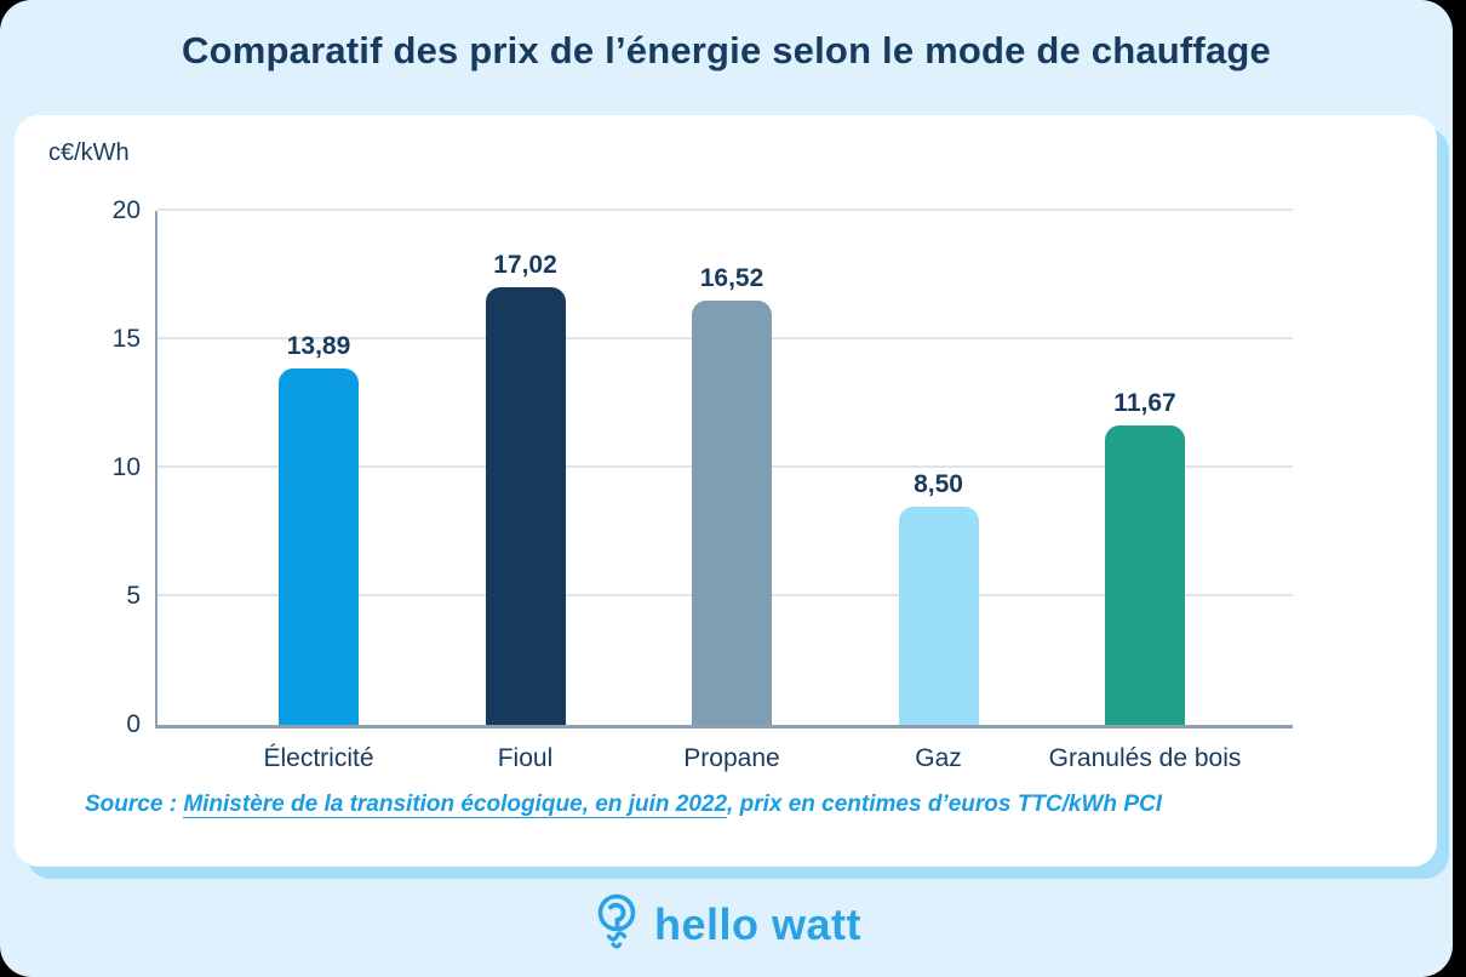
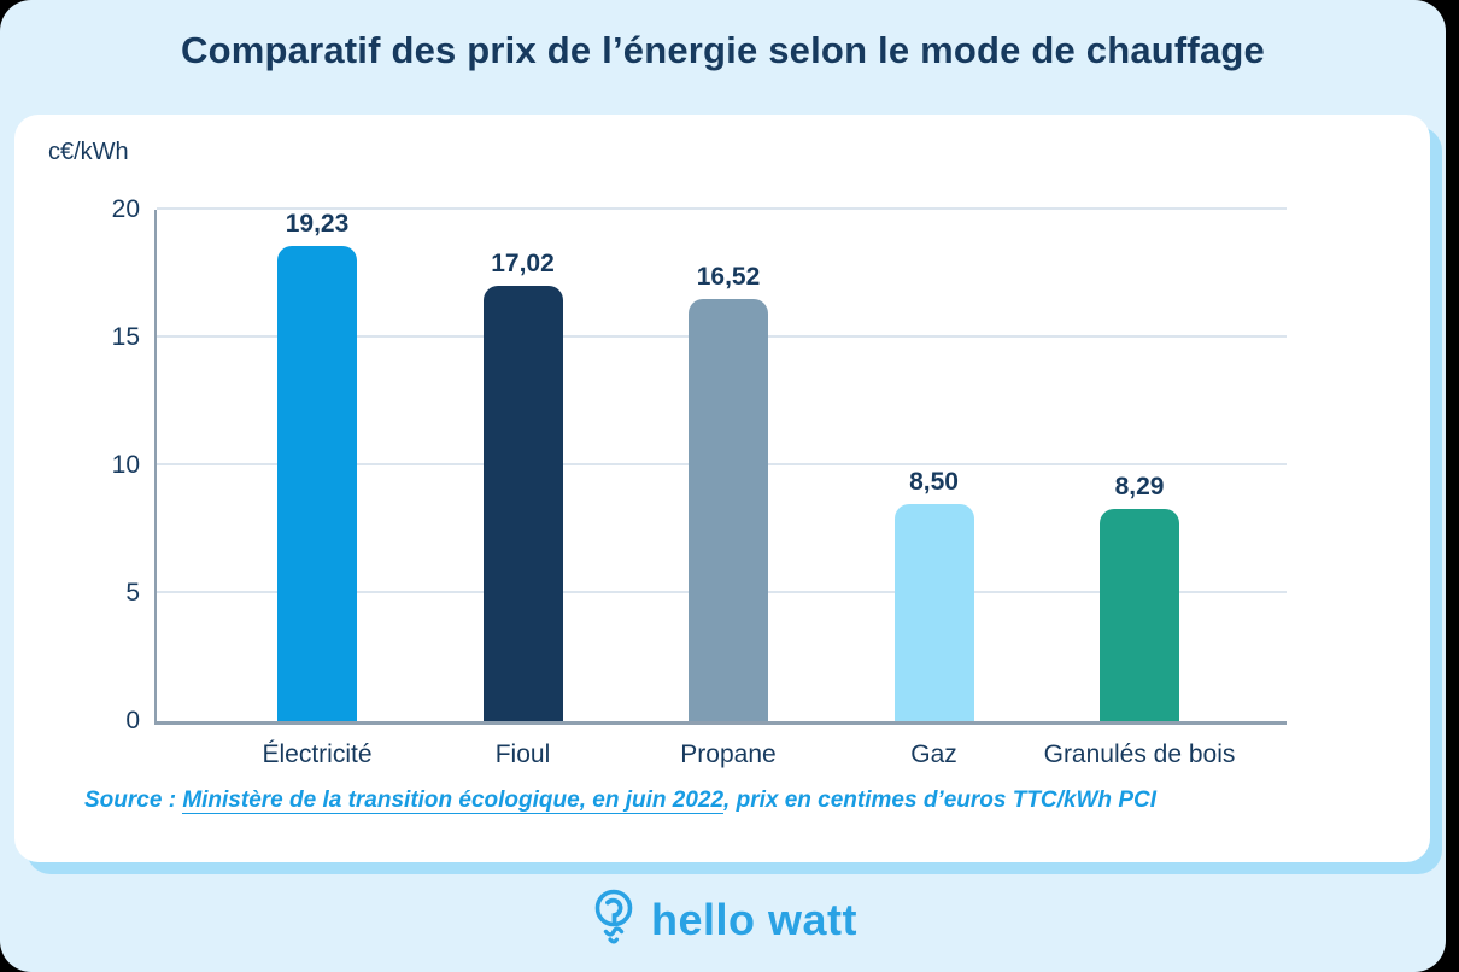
Électricité: 13,89 -> 19,23
Granulés de bois: 11,67 -> 8,29
